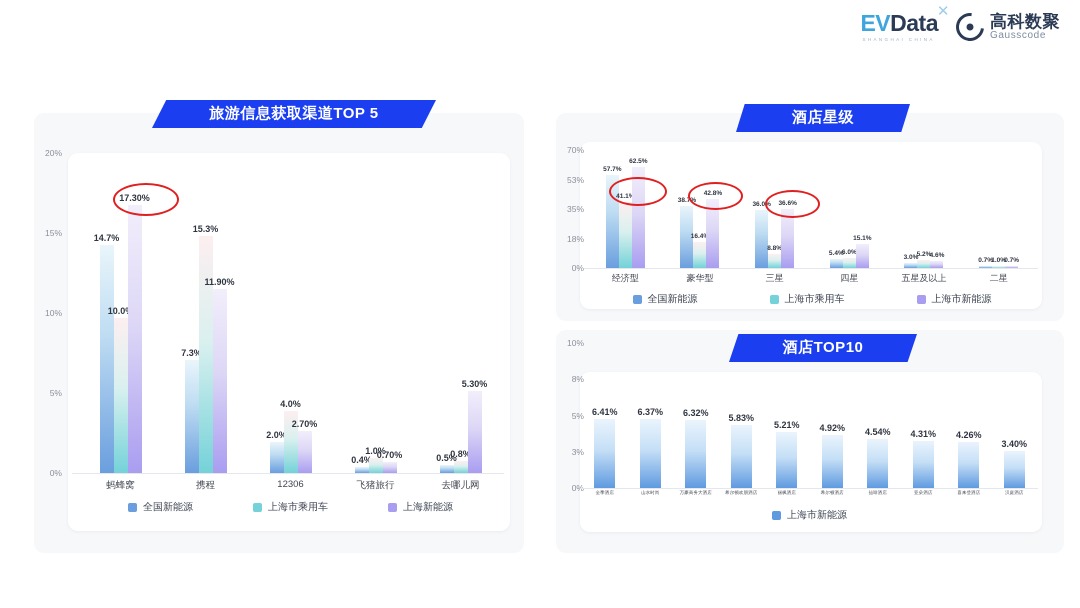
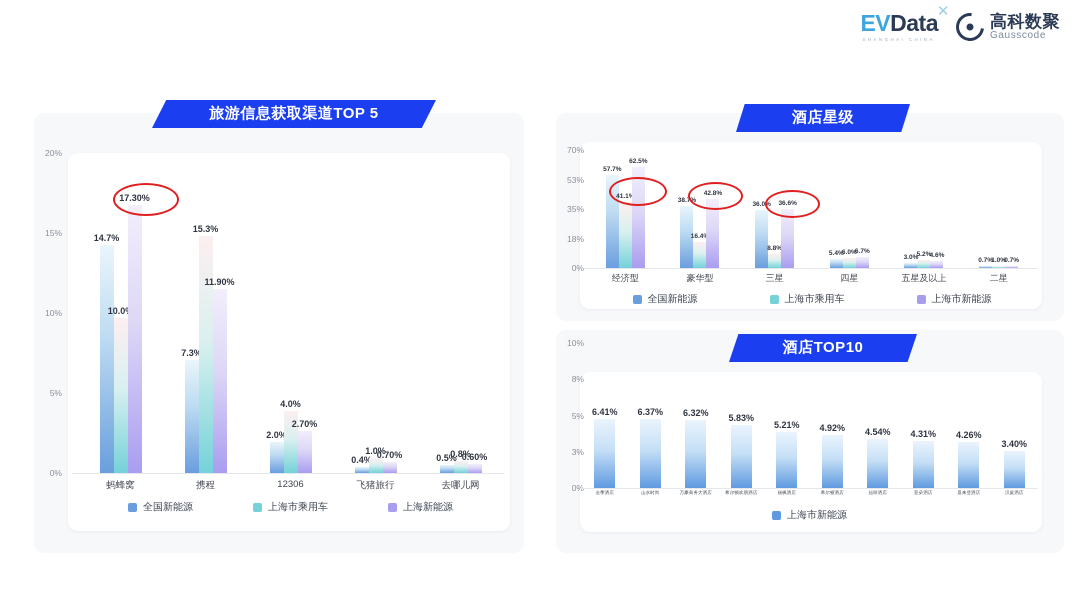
旅游信息获取渠道TOP 5/上海新能源/去哪儿网: 5.30% -> 0.60%
酒店星级/上海市新能源/四星: 15.1% -> 6.7%
